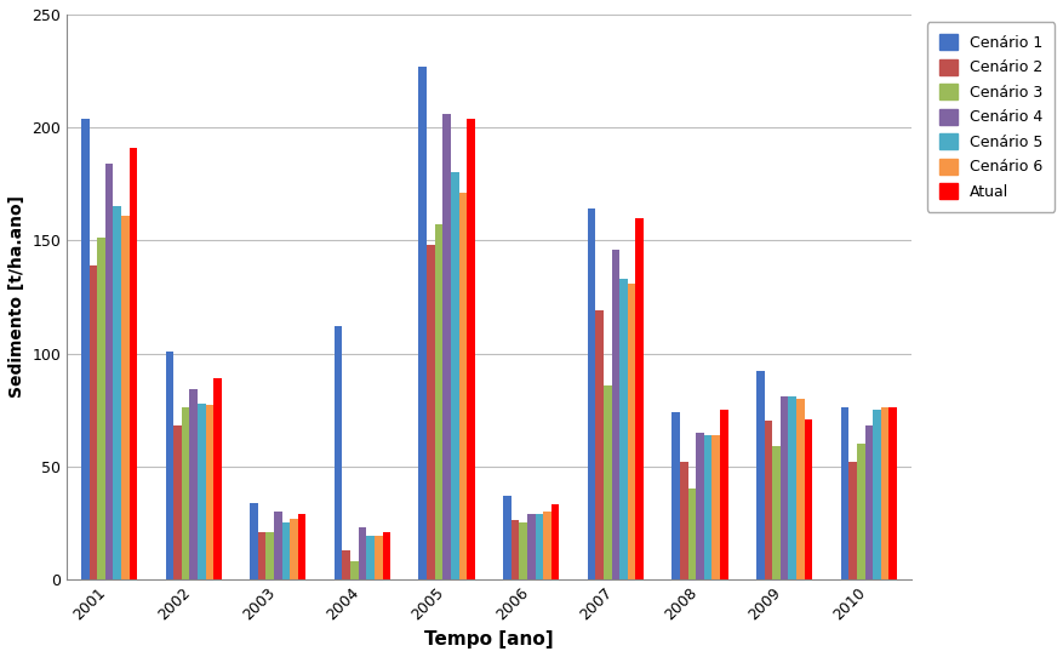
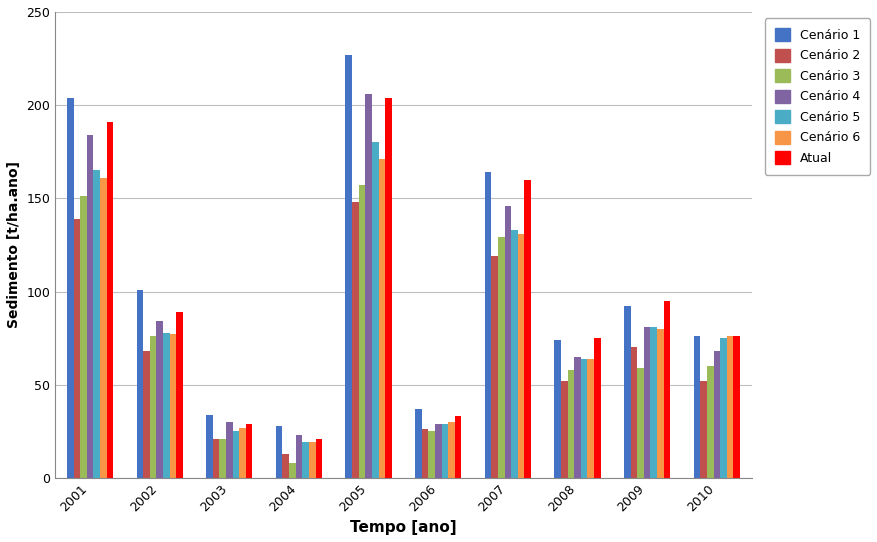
Cenário 1/2004: 112 -> 28
Cenário 3/2007: 86 -> 129
Cenário 3/2008: 40 -> 58
Atual/2009: 71 -> 95
